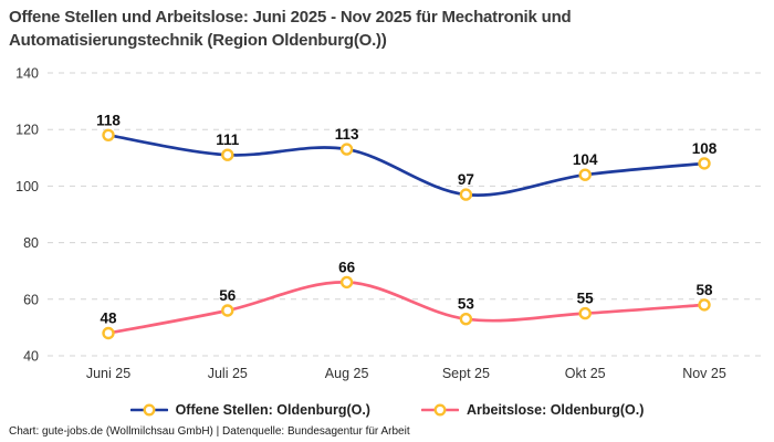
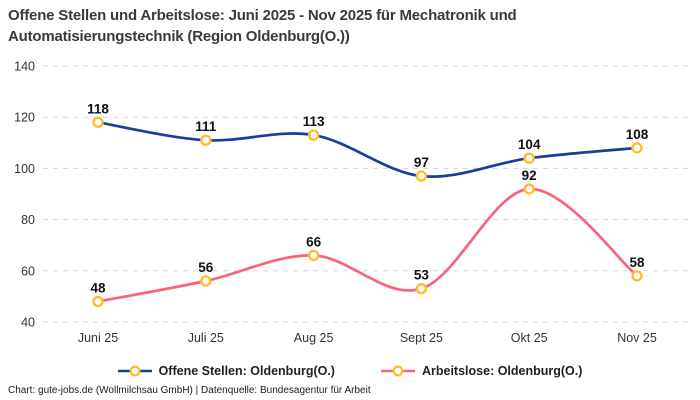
Arbeitslose: Oldenburg(O.)/Okt 25: 55 -> 92
